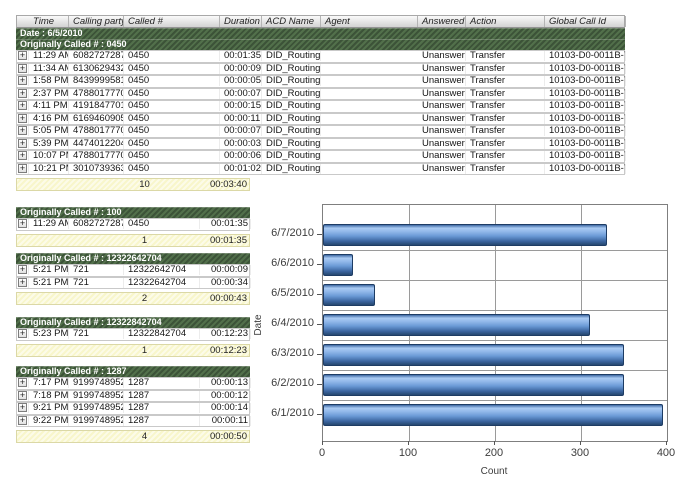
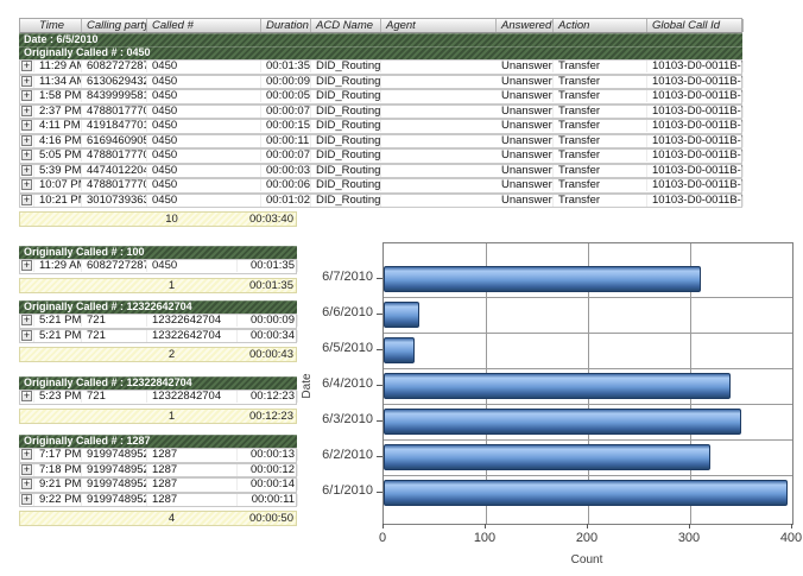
6/7/2010: 330 -> 310
6/5/2010: 60 -> 30
6/4/2010: 310 -> 340
6/2/2010: 350 -> 320
